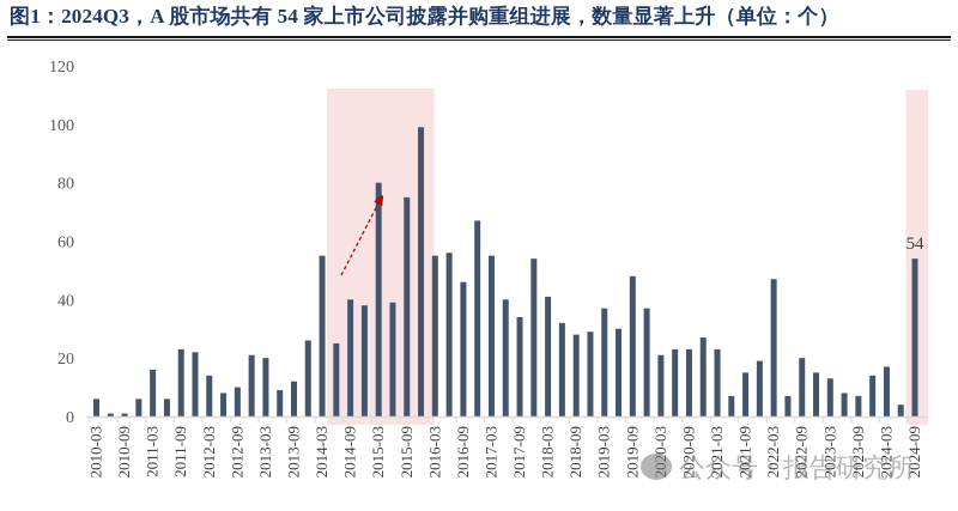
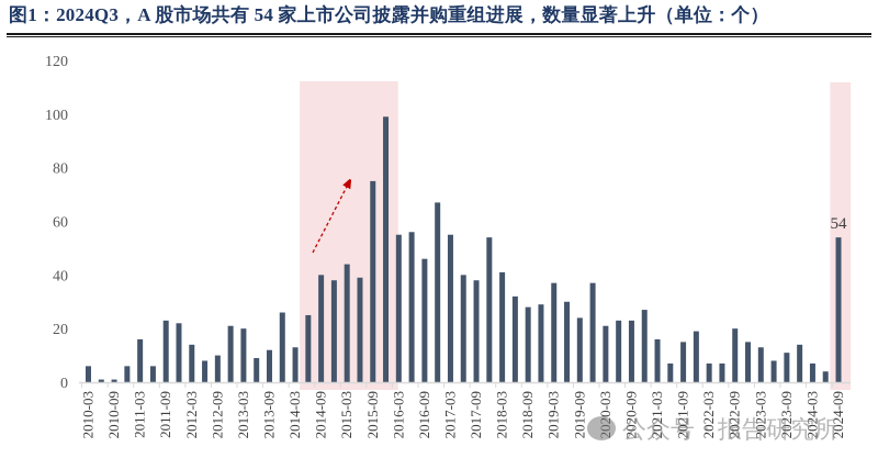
2014-03: 55 -> 13
2015-03: 80 -> 44
2017-09: 34 -> 38
2019-09: 48 -> 24
2021-03: 23 -> 16
2022-03: 47 -> 7
2023-09: 7 -> 11
2024-03: 17 -> 7
